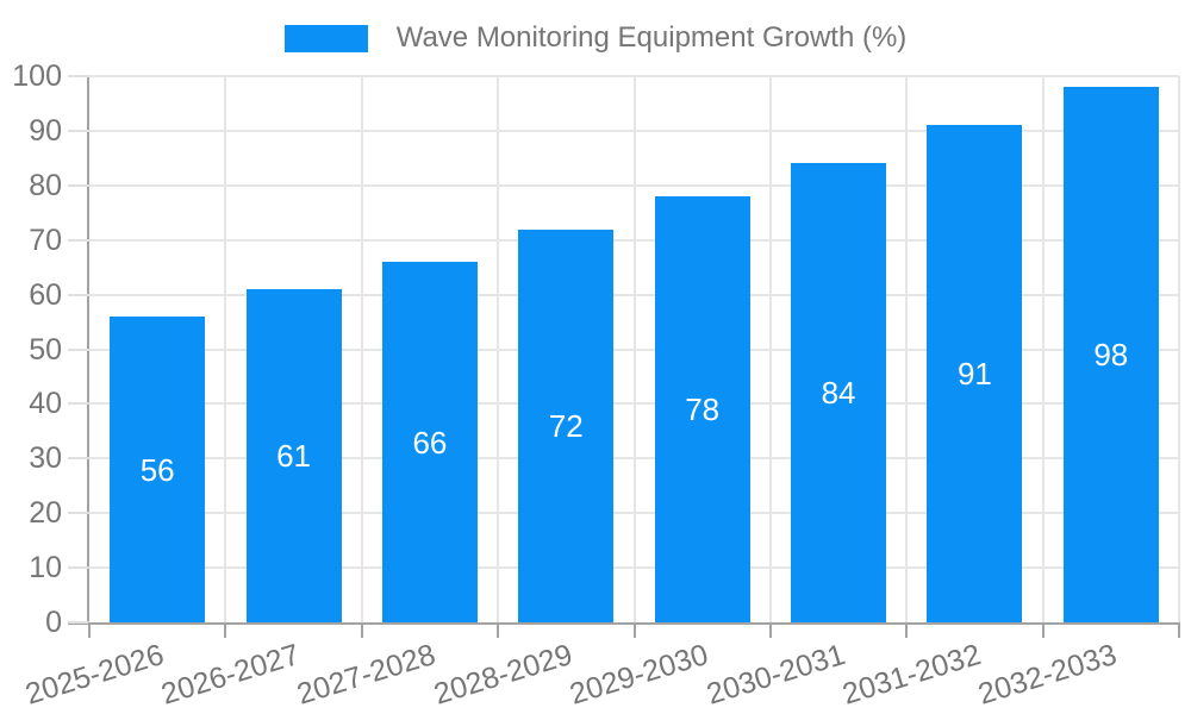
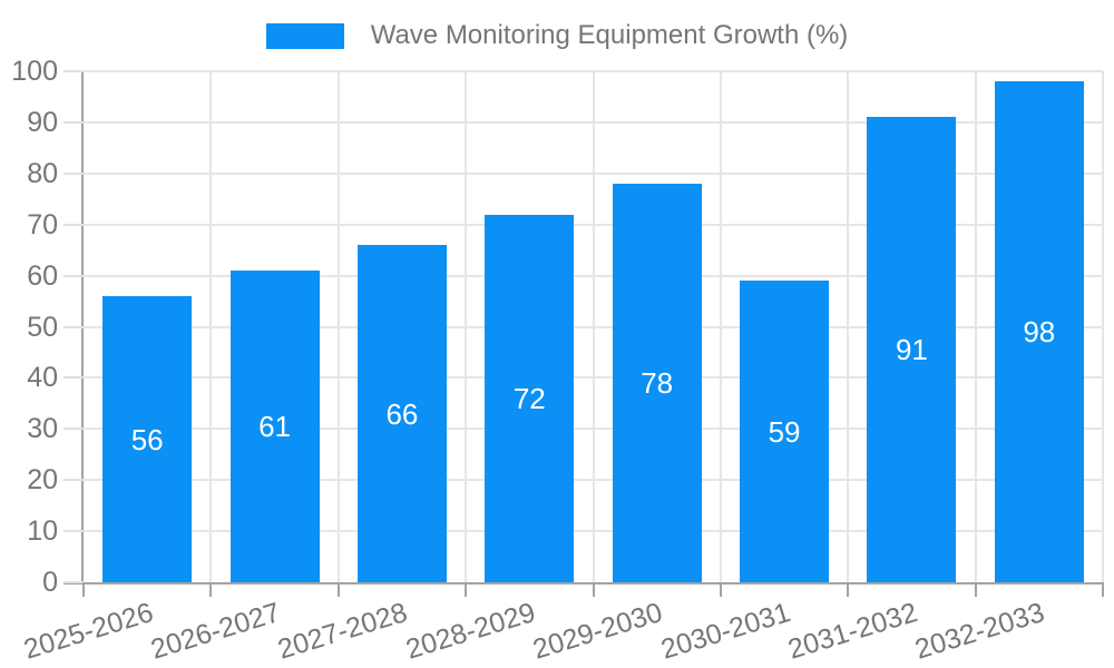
2030-2031: 84 -> 59
